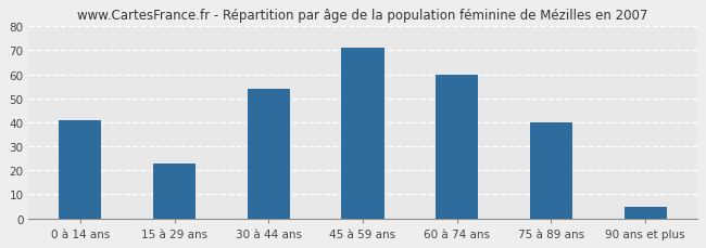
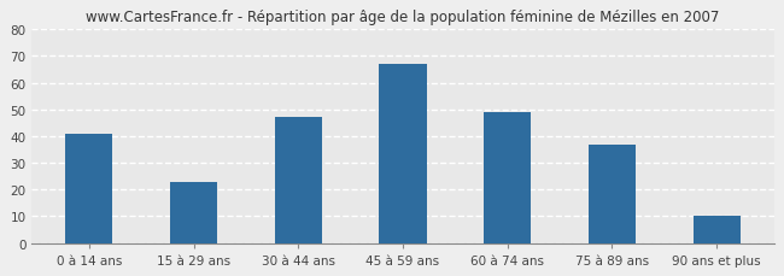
30 à 44 ans: 54 -> 47
45 à 59 ans: 71 -> 67
60 à 74 ans: 60 -> 49
75 à 89 ans: 40 -> 37
90 ans et plus: 5 -> 10
